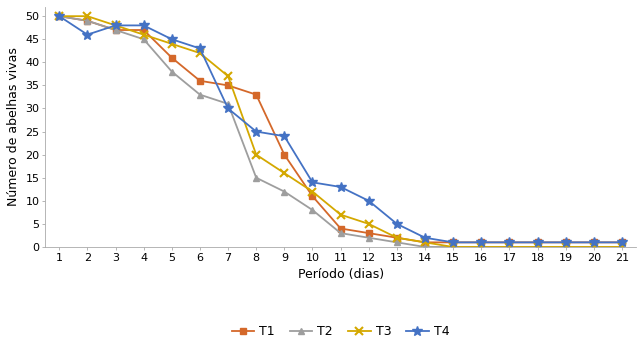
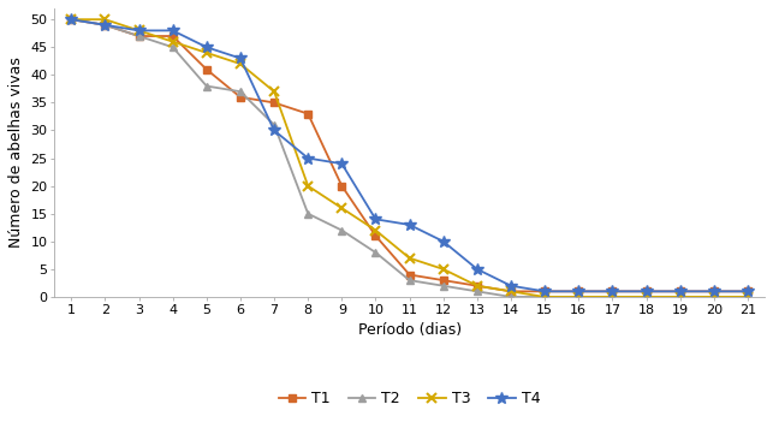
T4/2: 46 -> 49
T2/6: 33 -> 37
